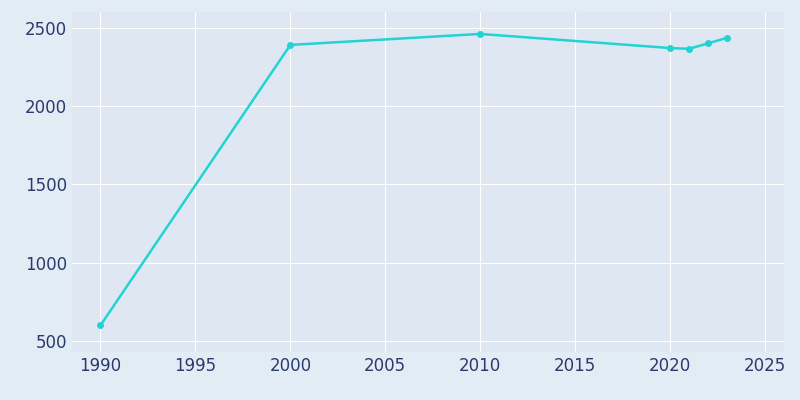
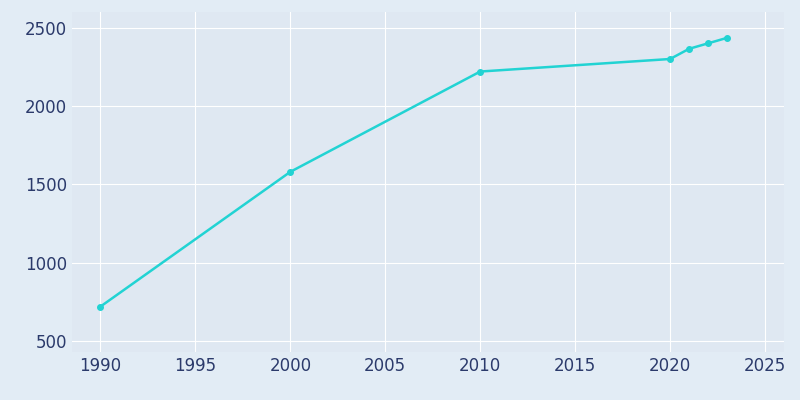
1990: 600 -> 720
2000: 2390 -> 1580
2010: 2460 -> 2220
2020: 2370 -> 2300
